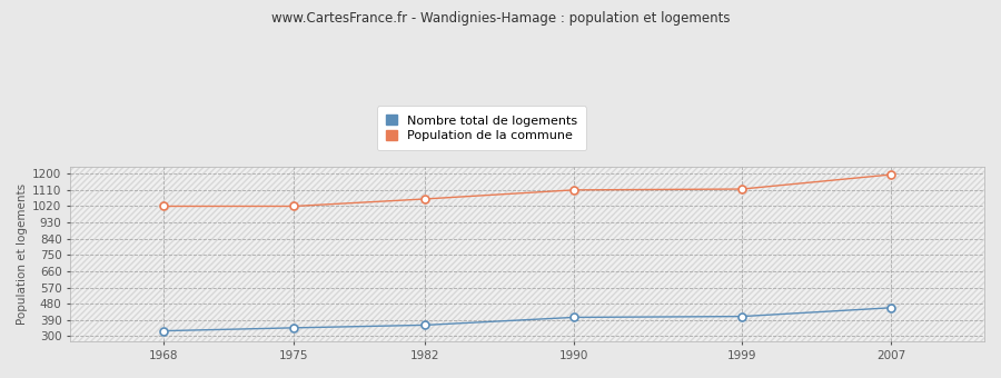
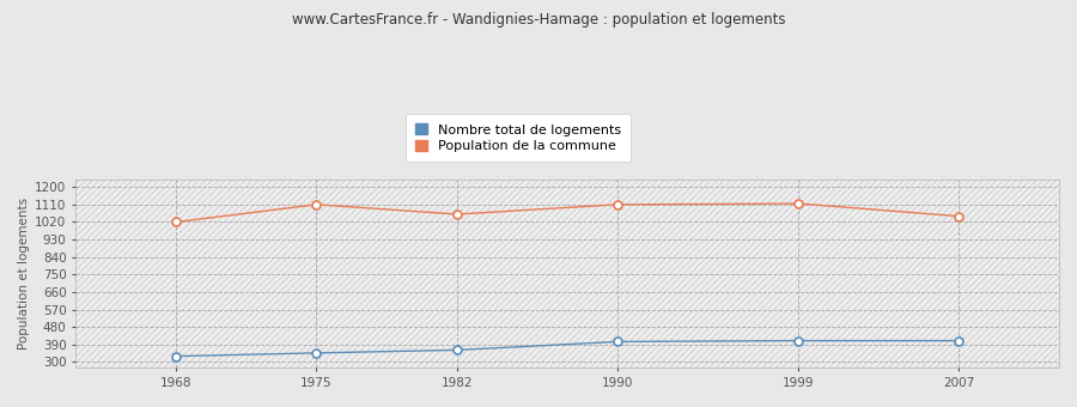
Population de la commune/1975: 1020 -> 1110
Population de la commune/2007: 1200 -> 1050
Nombre total de logements/2007: 460 -> 410
